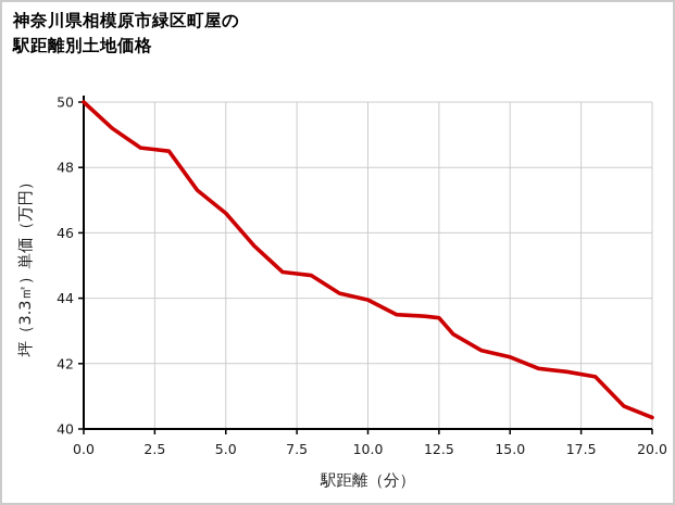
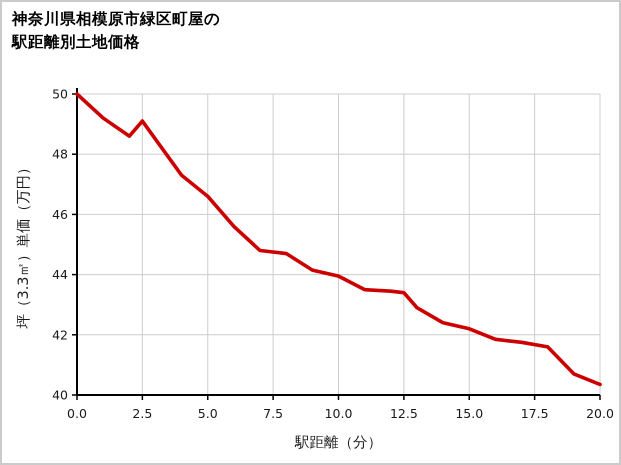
2.5: 48,5 -> 49,1
